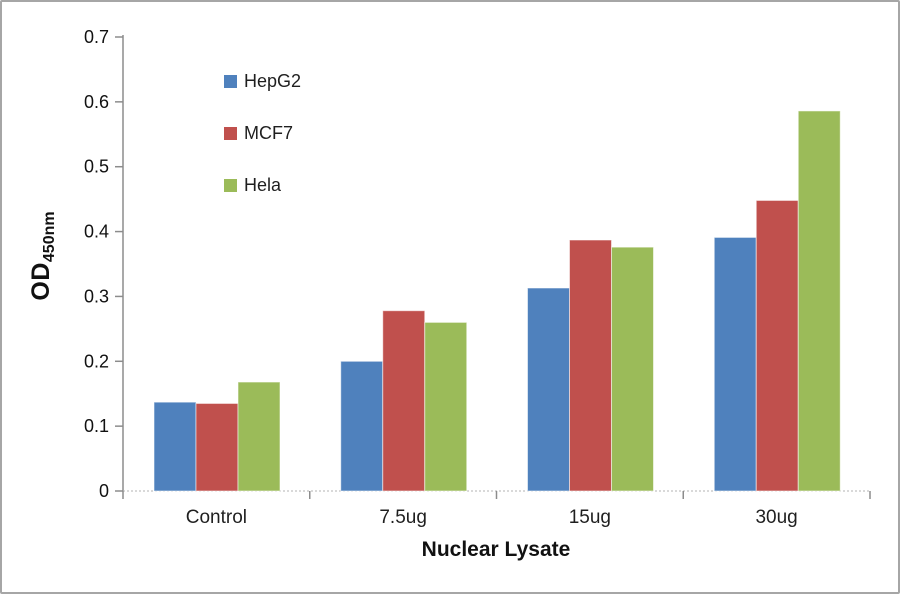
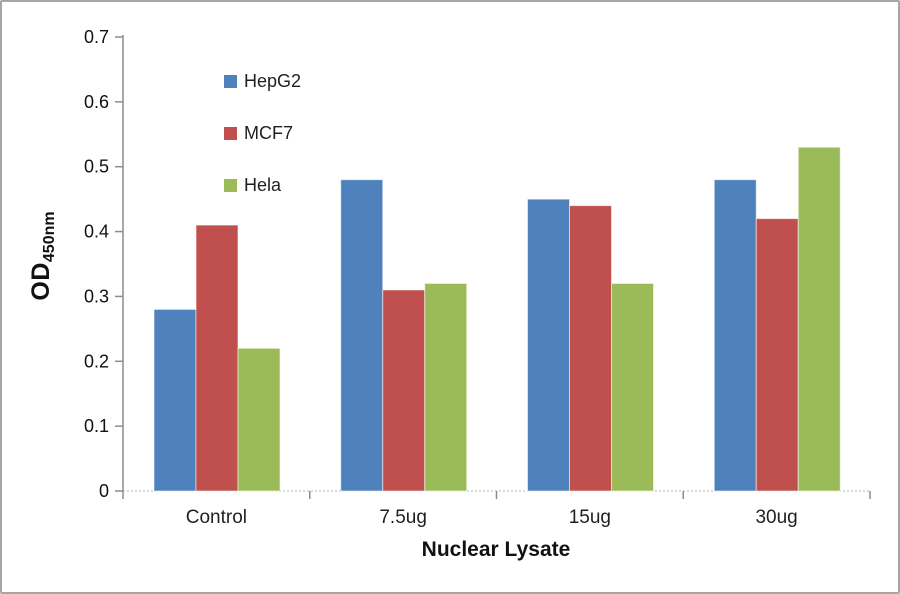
HepG2/Control: 0.14 -> 0.28
MCF7/Control: 0.14 -> 0.41
Hela/Control: 0.17 -> 0.22
HepG2/7.5ug: 0.20 -> 0.48
MCF7/7.5ug: 0.28 -> 0.31
Hela/7.5ug: 0.26 -> 0.32
HepG2/15ug: 0.31 -> 0.45
MCF7/15ug: 0.39 -> 0.44
Hela/15ug: 0.38 -> 0.32
HepG2/30ug: 0.39 -> 0.48
MCF7/30ug: 0.45 -> 0.42
Hela/30ug: 0.59 -> 0.53
